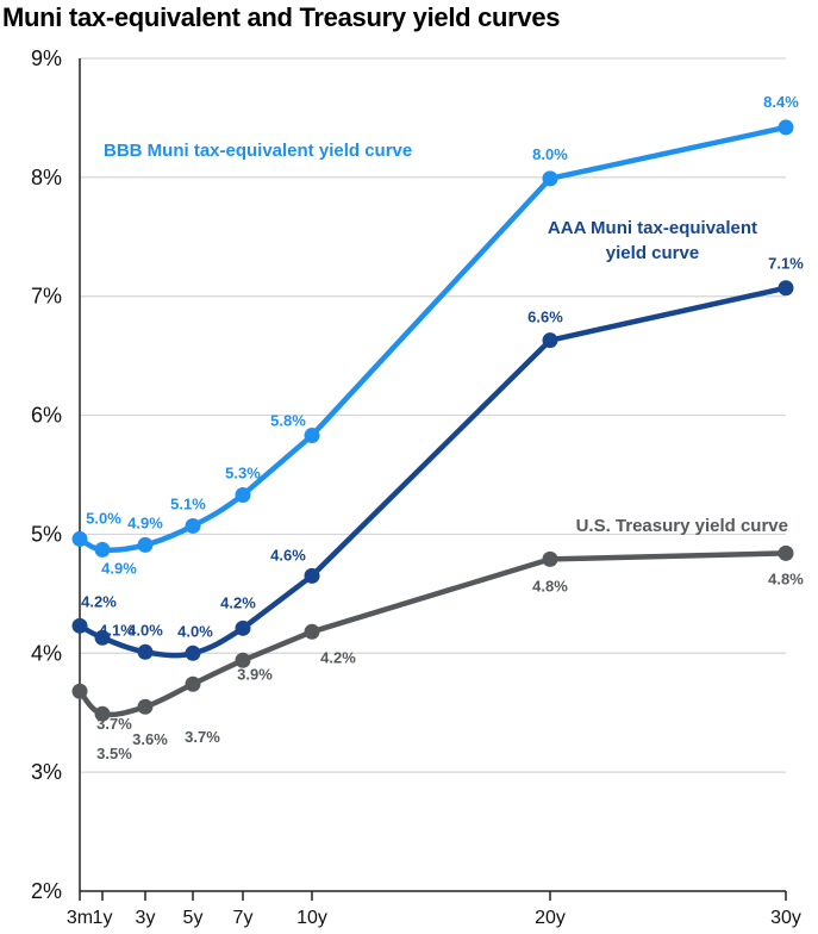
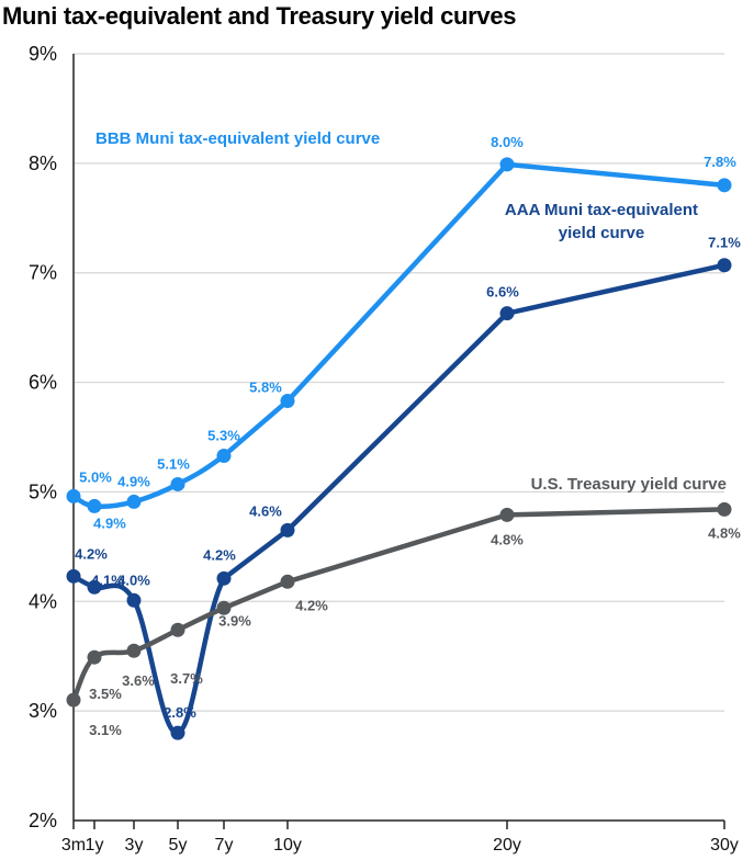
U.S. Treasury yield curve/3m: 3.7% -> 3.1%
AAA Muni tax-equivalent yield curve/5y: 4.0% -> 2.8%
BBB Muni tax-equivalent yield curve/30y: 8.4% -> 7.8%
